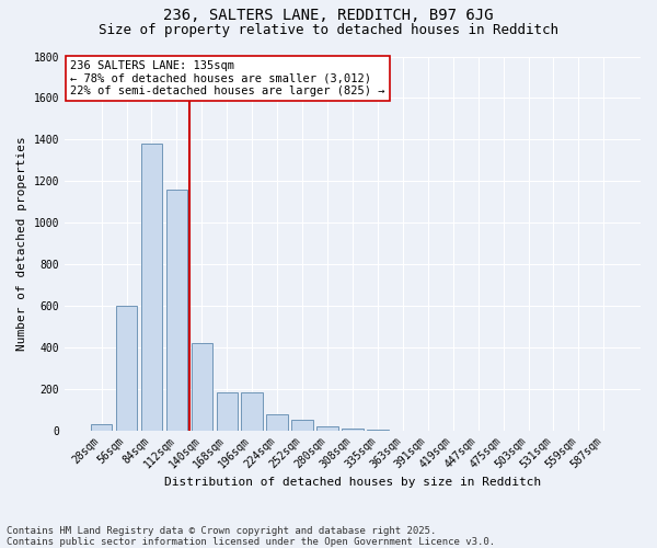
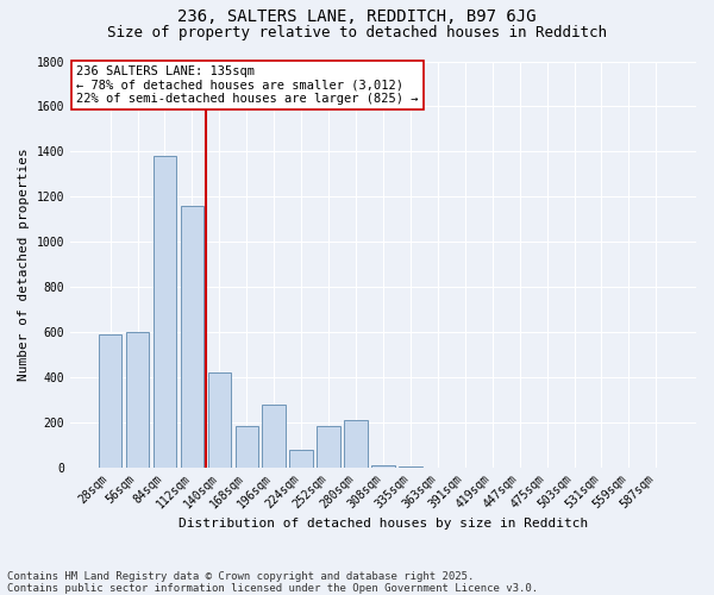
28sqm: 30 -> 590
196sqm: 180 -> 280
252sqm: 50 -> 180
280sqm: 20 -> 210
